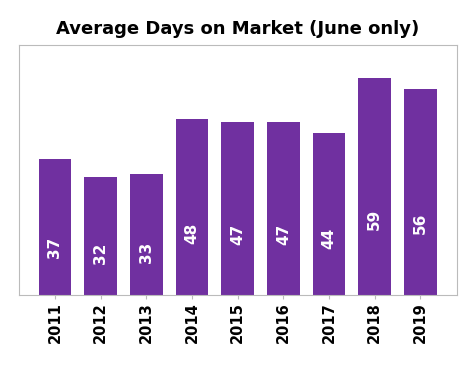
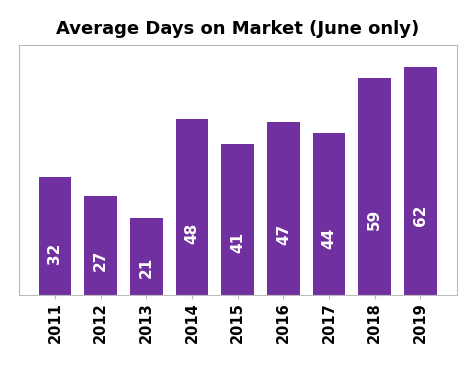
2011: 37 -> 32
2012: 32 -> 27
2013: 33 -> 21
2015: 47 -> 41
2019: 56 -> 62
